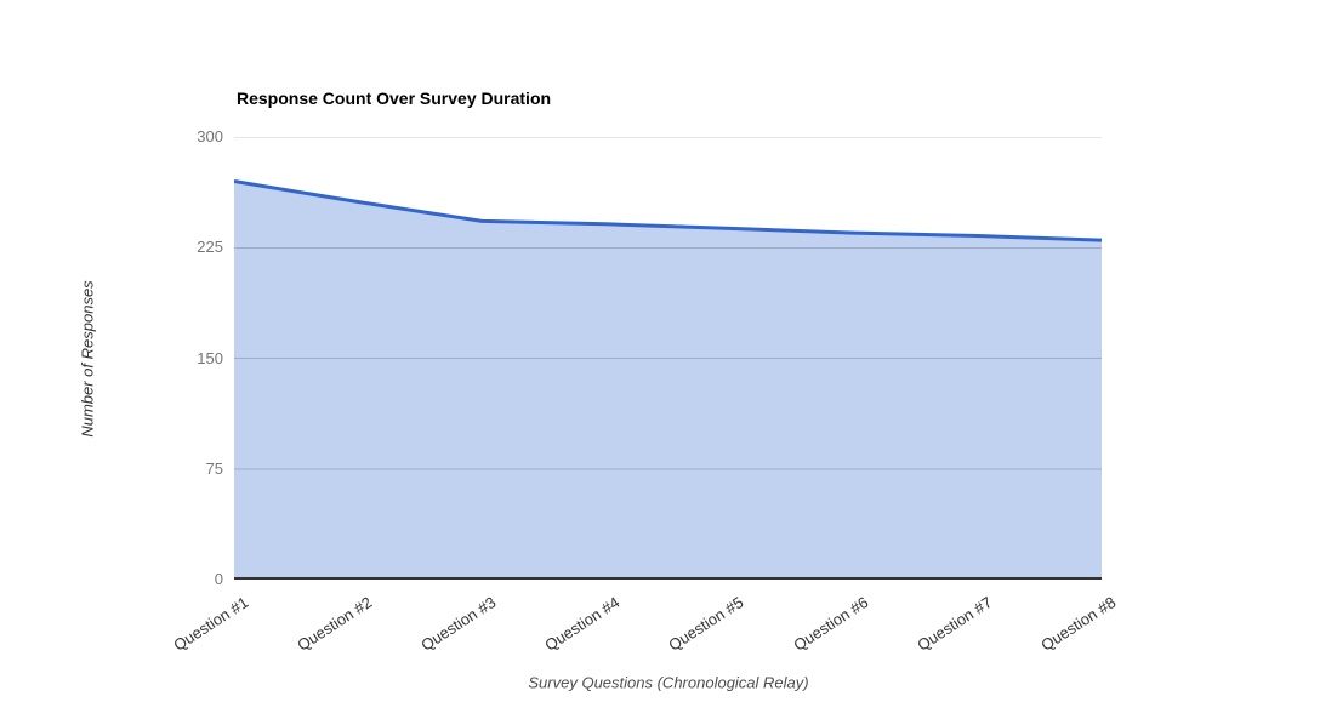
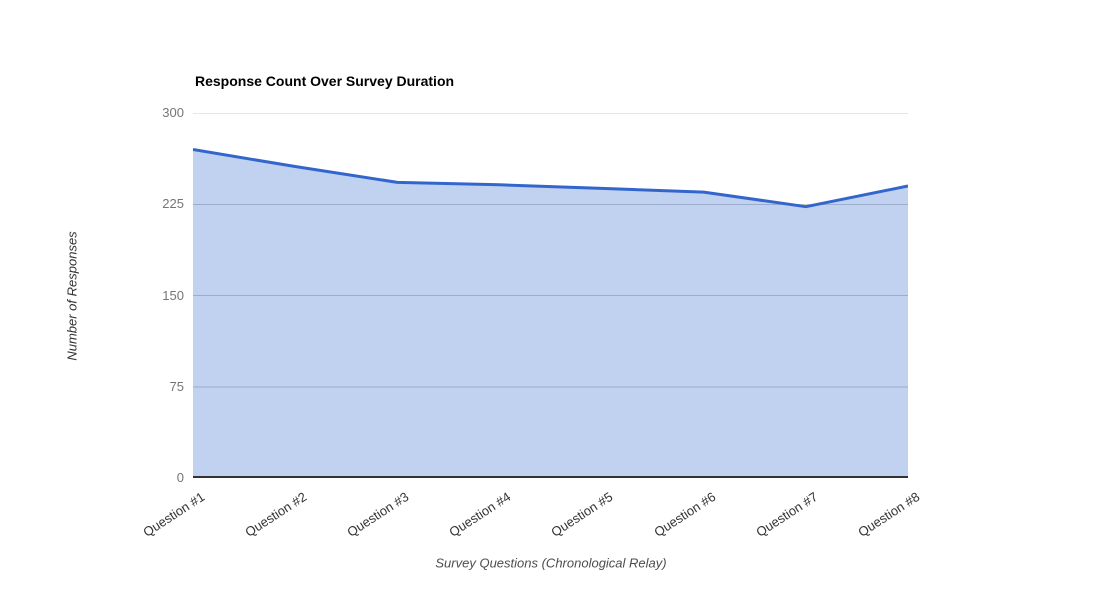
Question #7: 233 -> 223
Question #8: 230 -> 240
